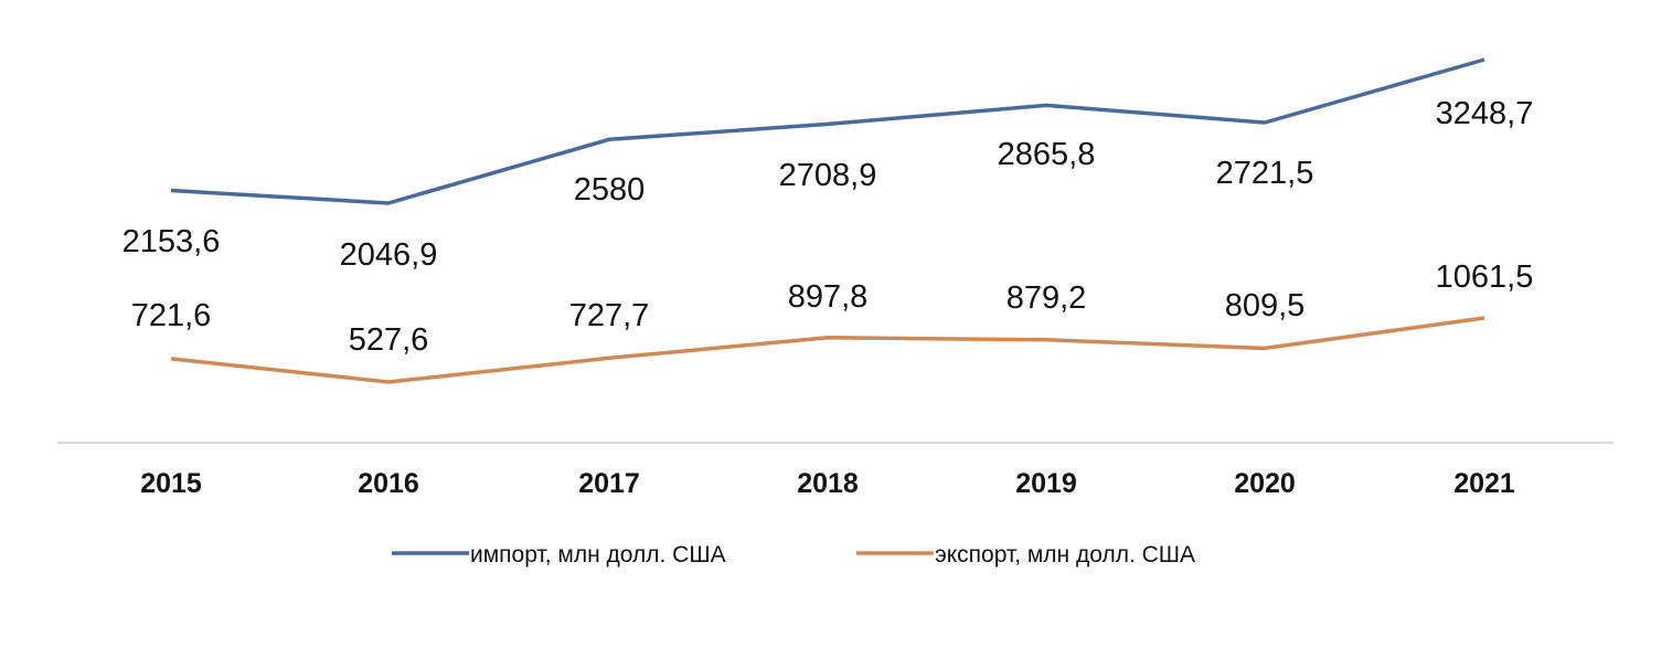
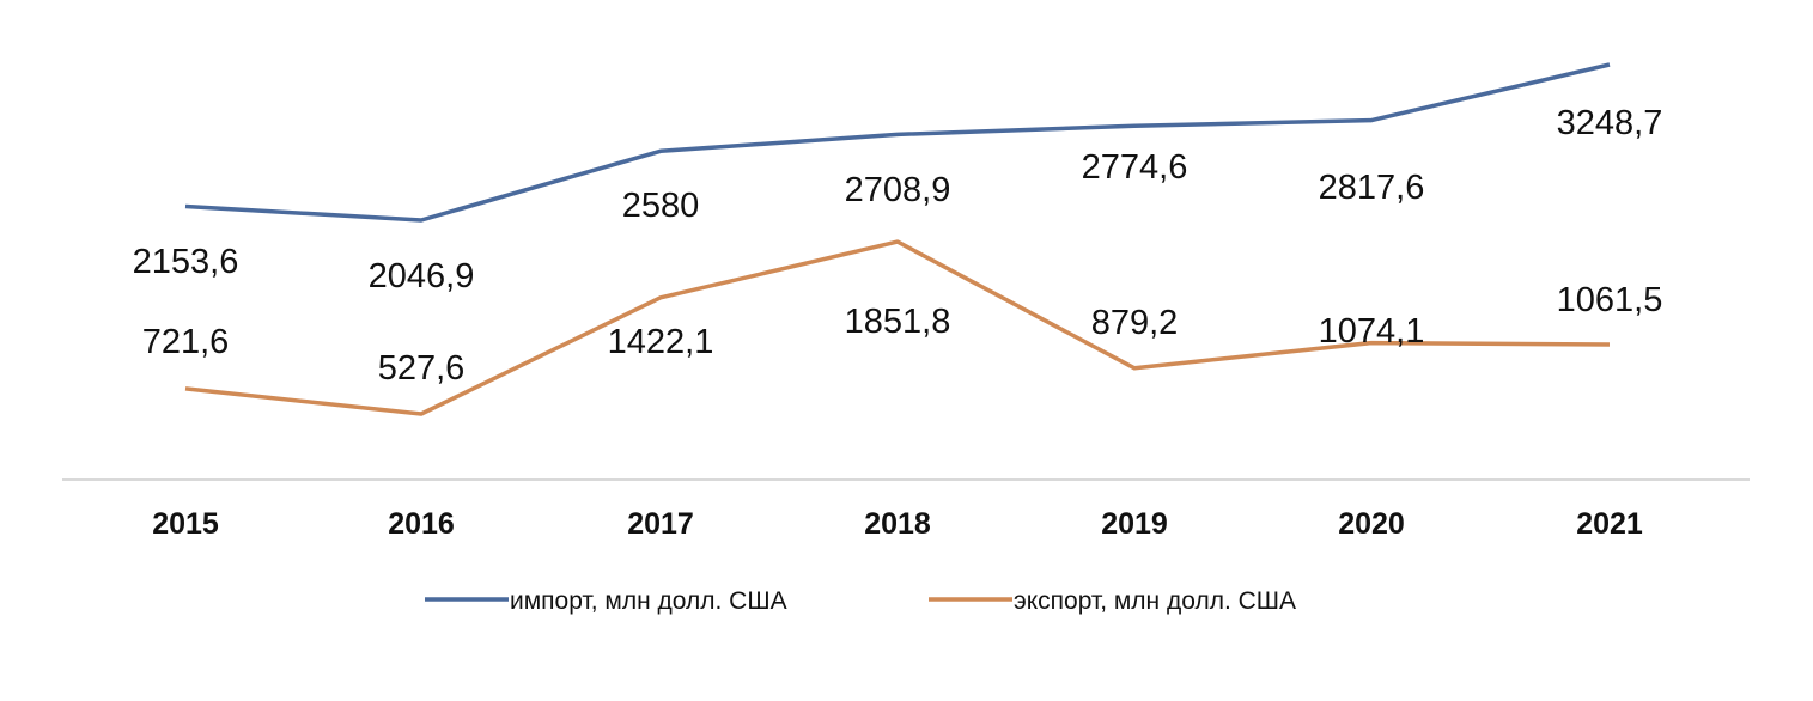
экспорт, млн долл. США/2017: 727,7 -> 1422,1
экспорт, млн долл. США/2018: 897,8 -> 1851,8
импорт, млн долл. США/2019: 2865,8 -> 2774,6
импорт, млн долл. США/2020: 2721,5 -> 2817,6
экспорт, млн долл. США/2020: 809,5 -> 1074,1
